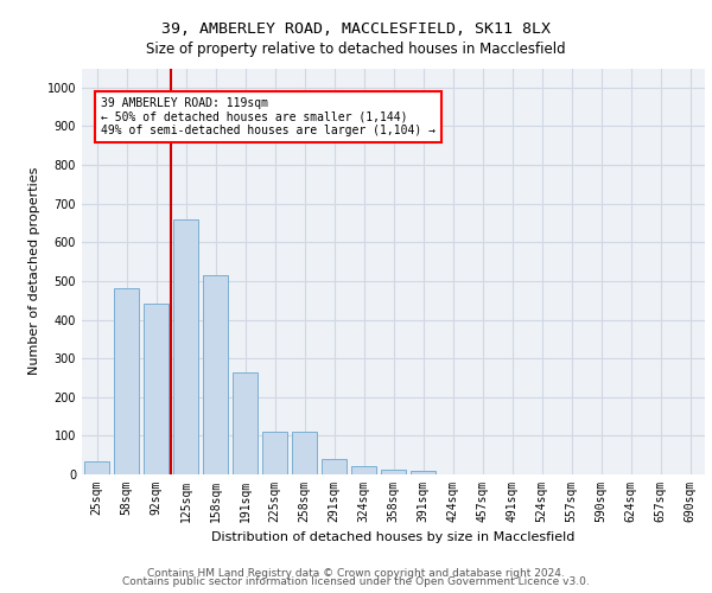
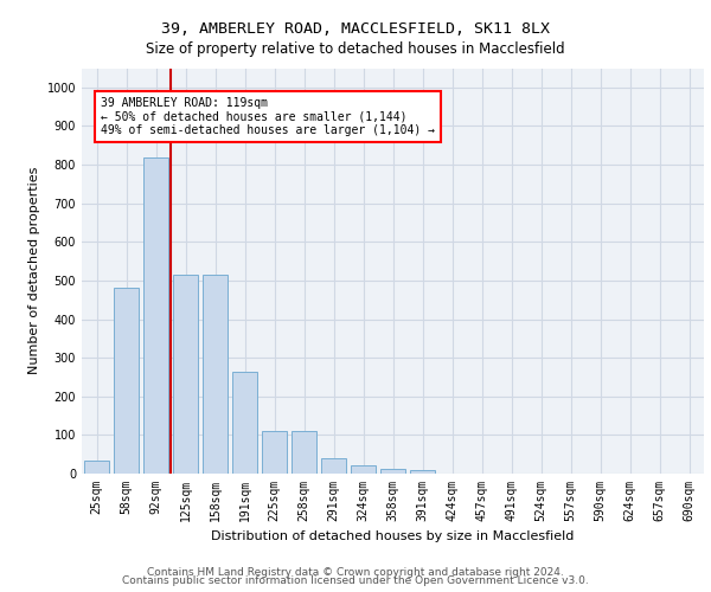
92sqm: 440 -> 820
125sqm: 660 -> 515
